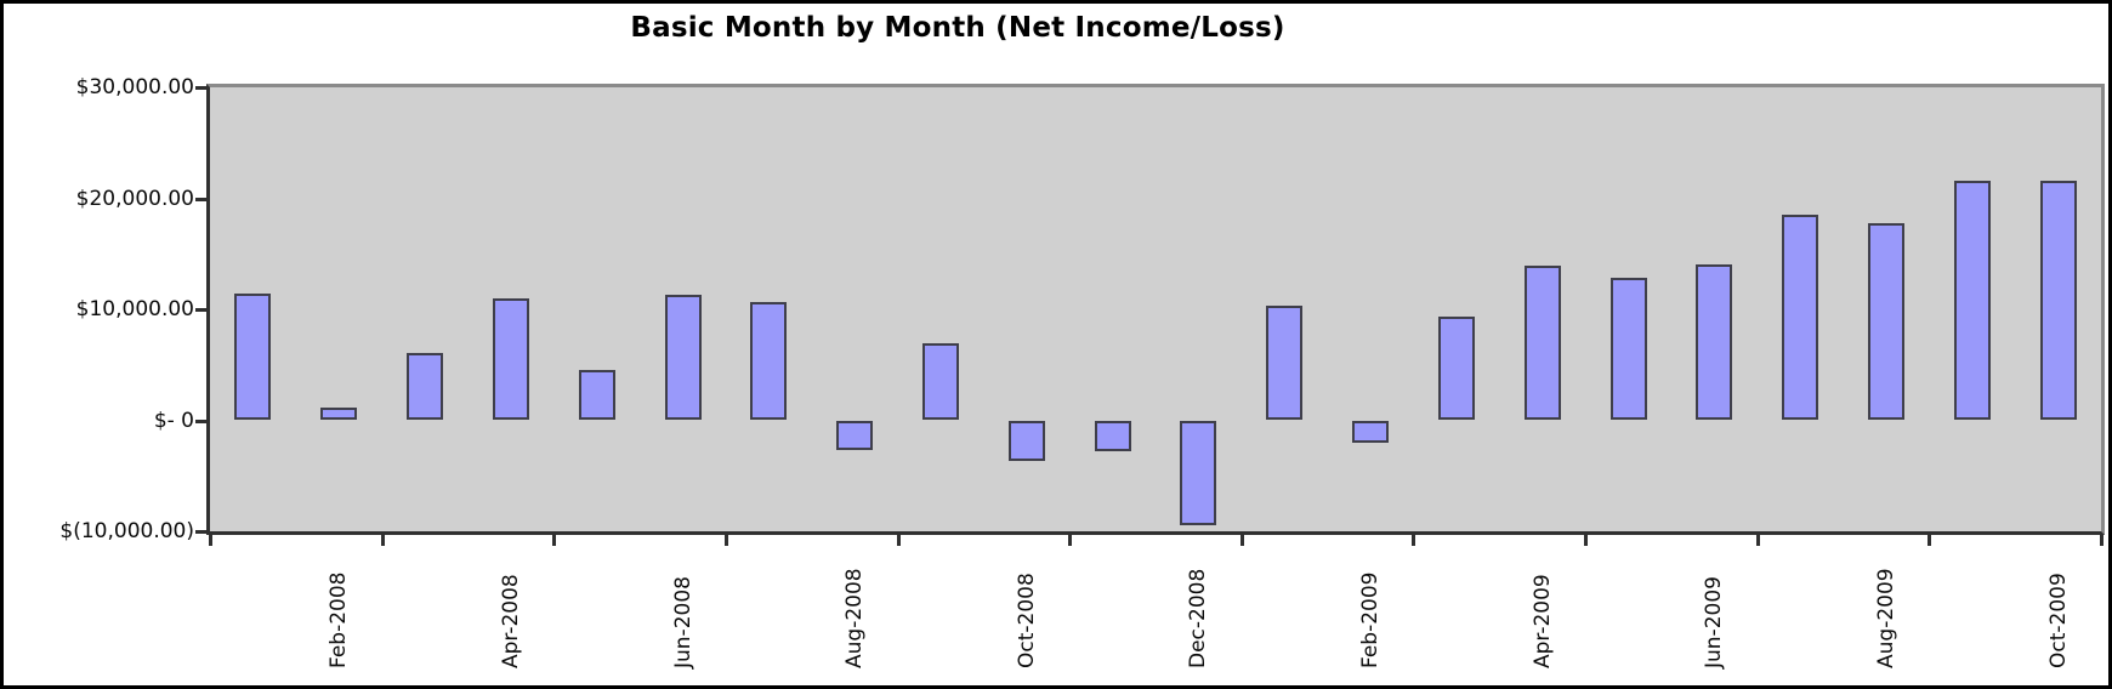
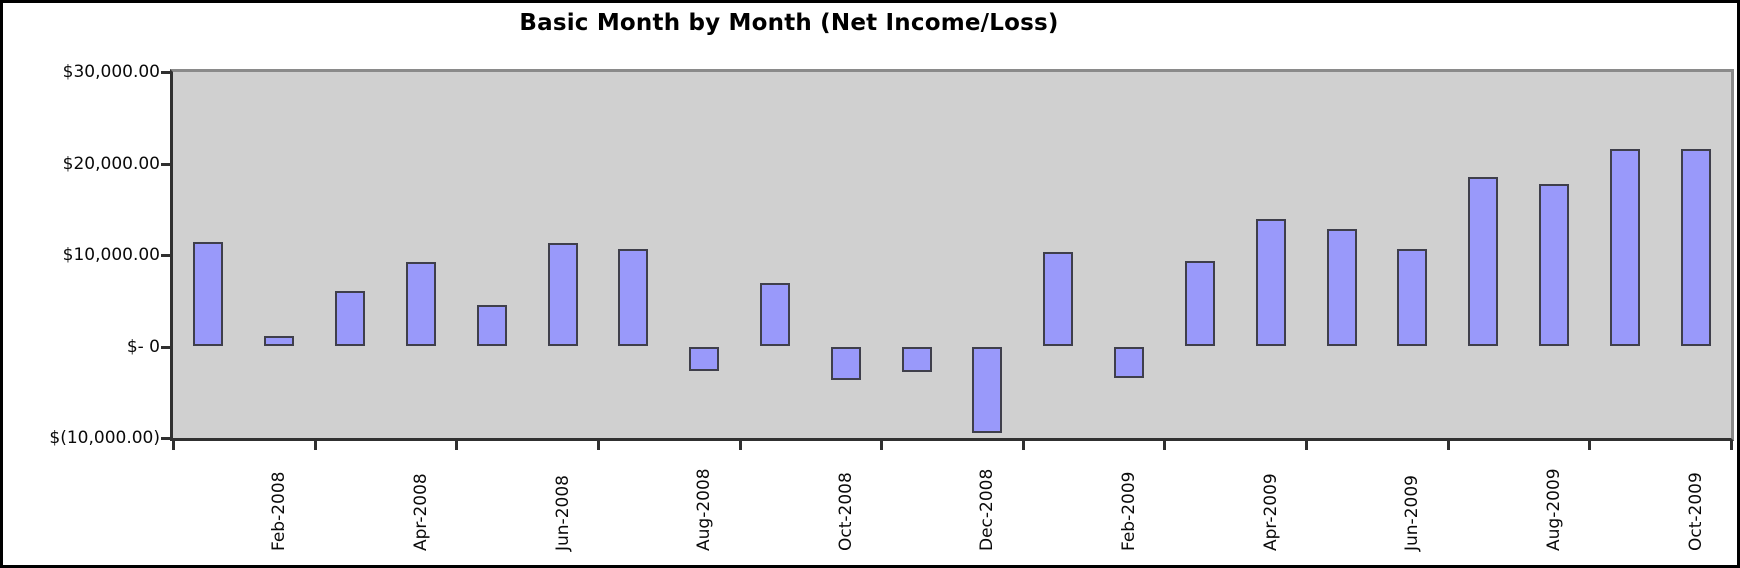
Apr-2008: $11000 -> $9000
Feb-2009: -$2000 -> -$3000
Jun-2009: $14000 -> $11000
